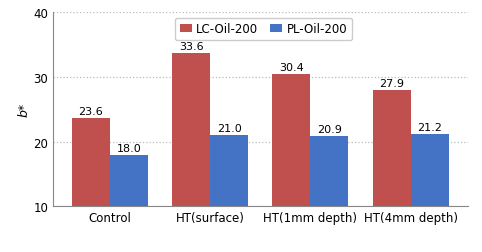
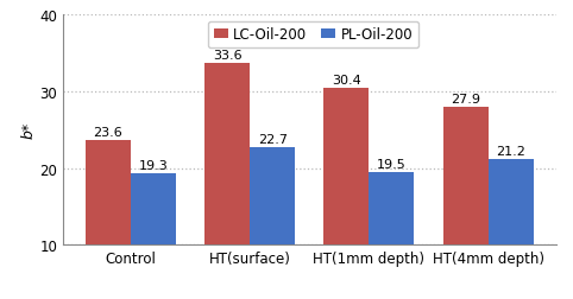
PL-Oil-200/Control: 18.0 -> 19.3
PL-Oil-200/HT(surface): 21.0 -> 22.7
PL-Oil-200/HT(1mm depth): 20.9 -> 19.5
